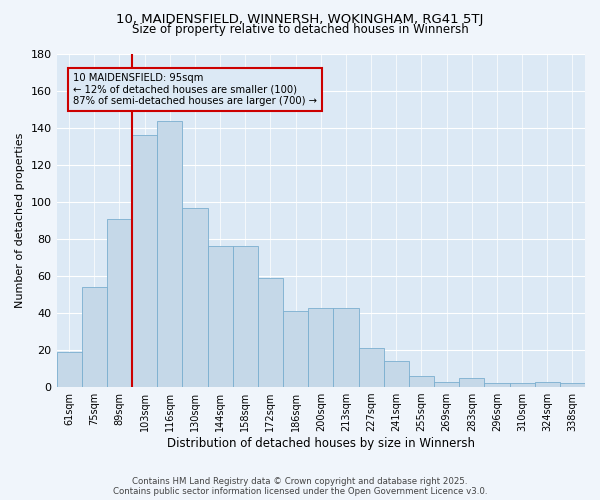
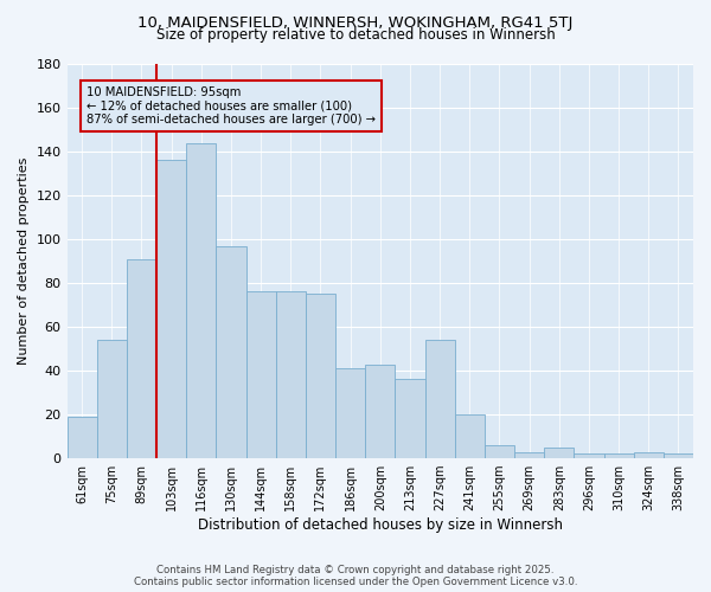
172sqm: 59 -> 75
213sqm: 43 -> 36
227sqm: 21 -> 54
241sqm: 14 -> 20
